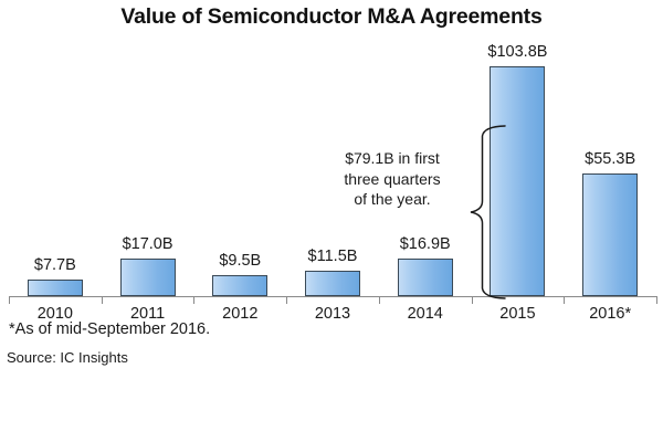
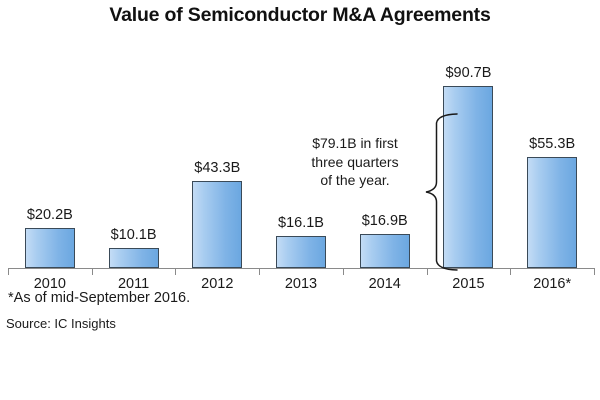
2010: $7.7B -> $20.2B
2011: $17.0B -> $10.1B
2012: $9.5B -> $43.3B
2013: $11.5B -> $16.1B
2015: $103.8B -> $90.7B
